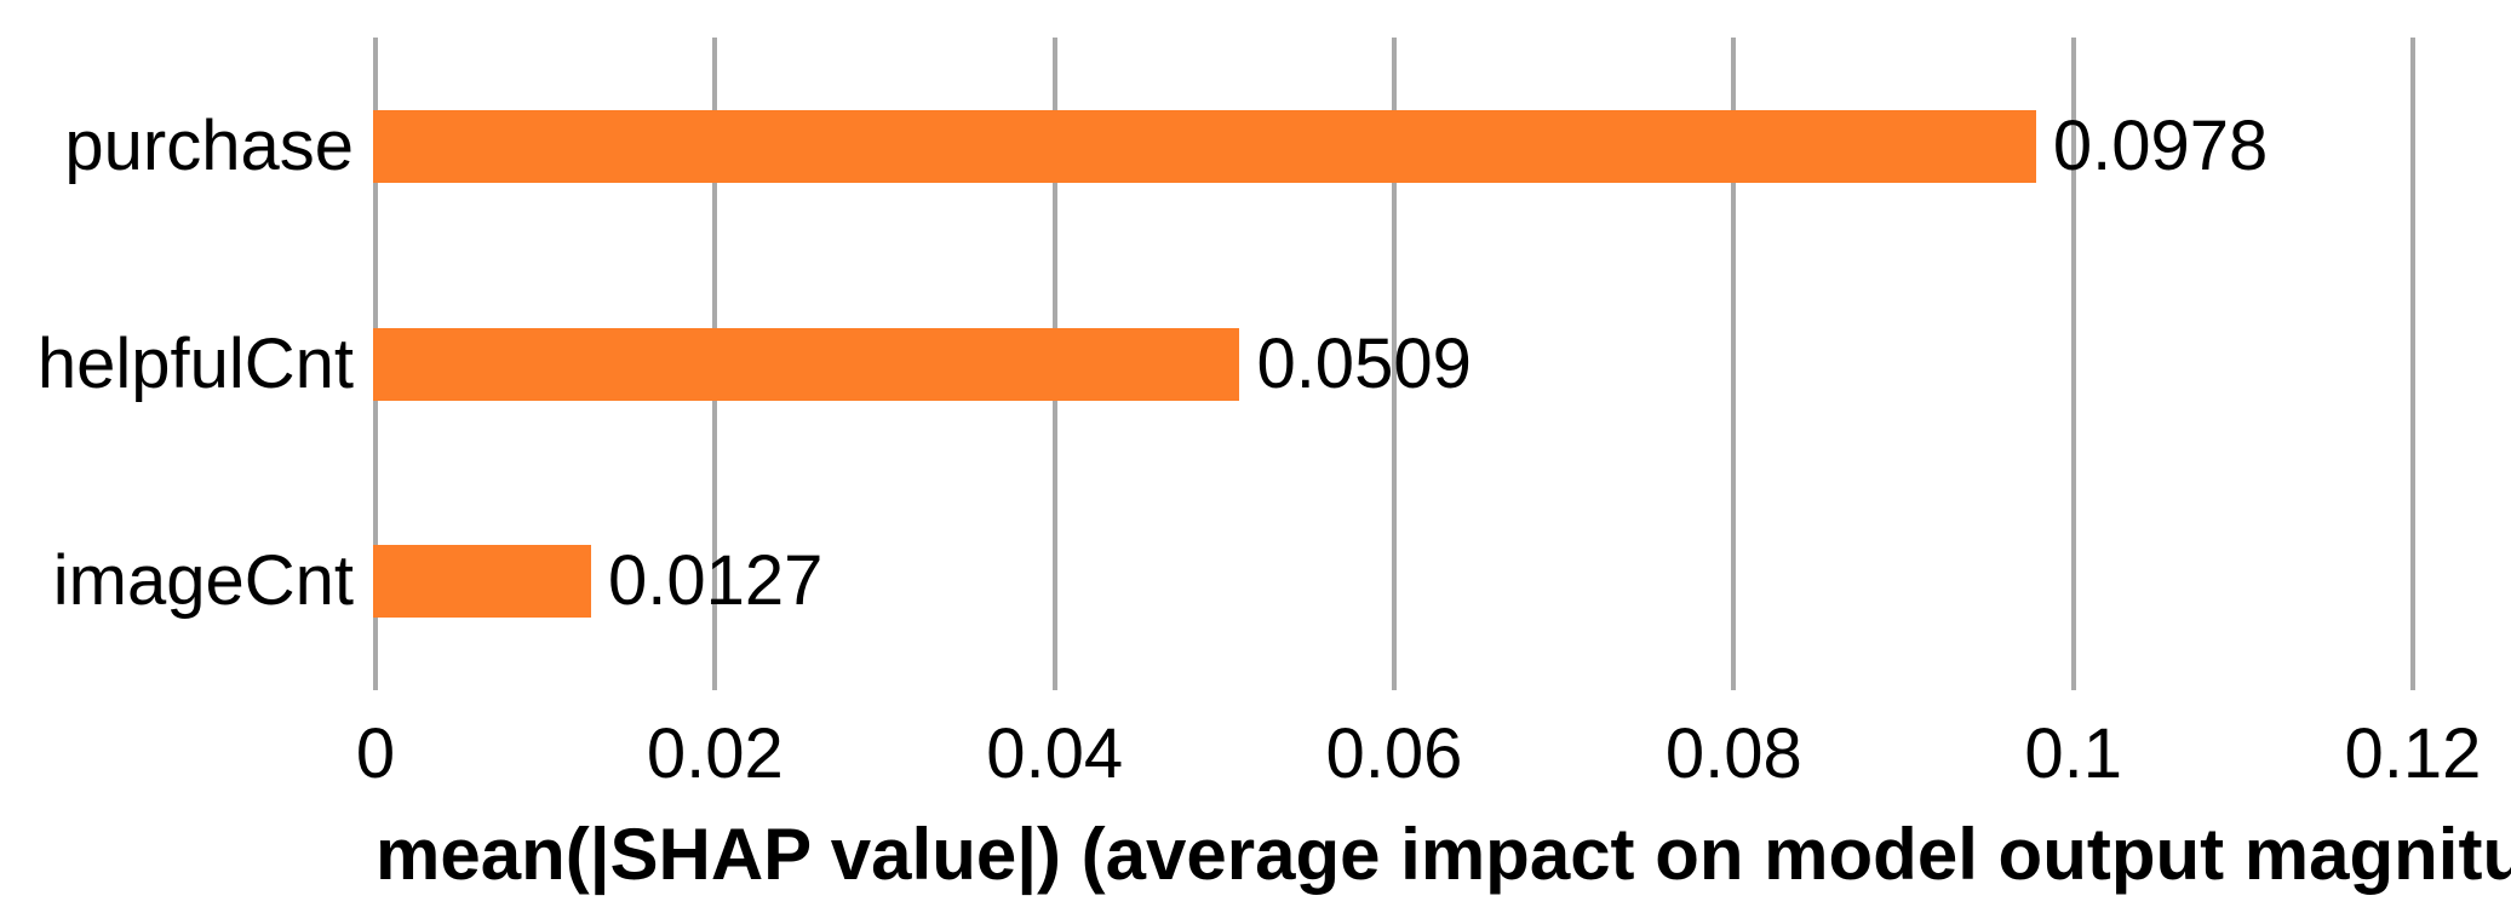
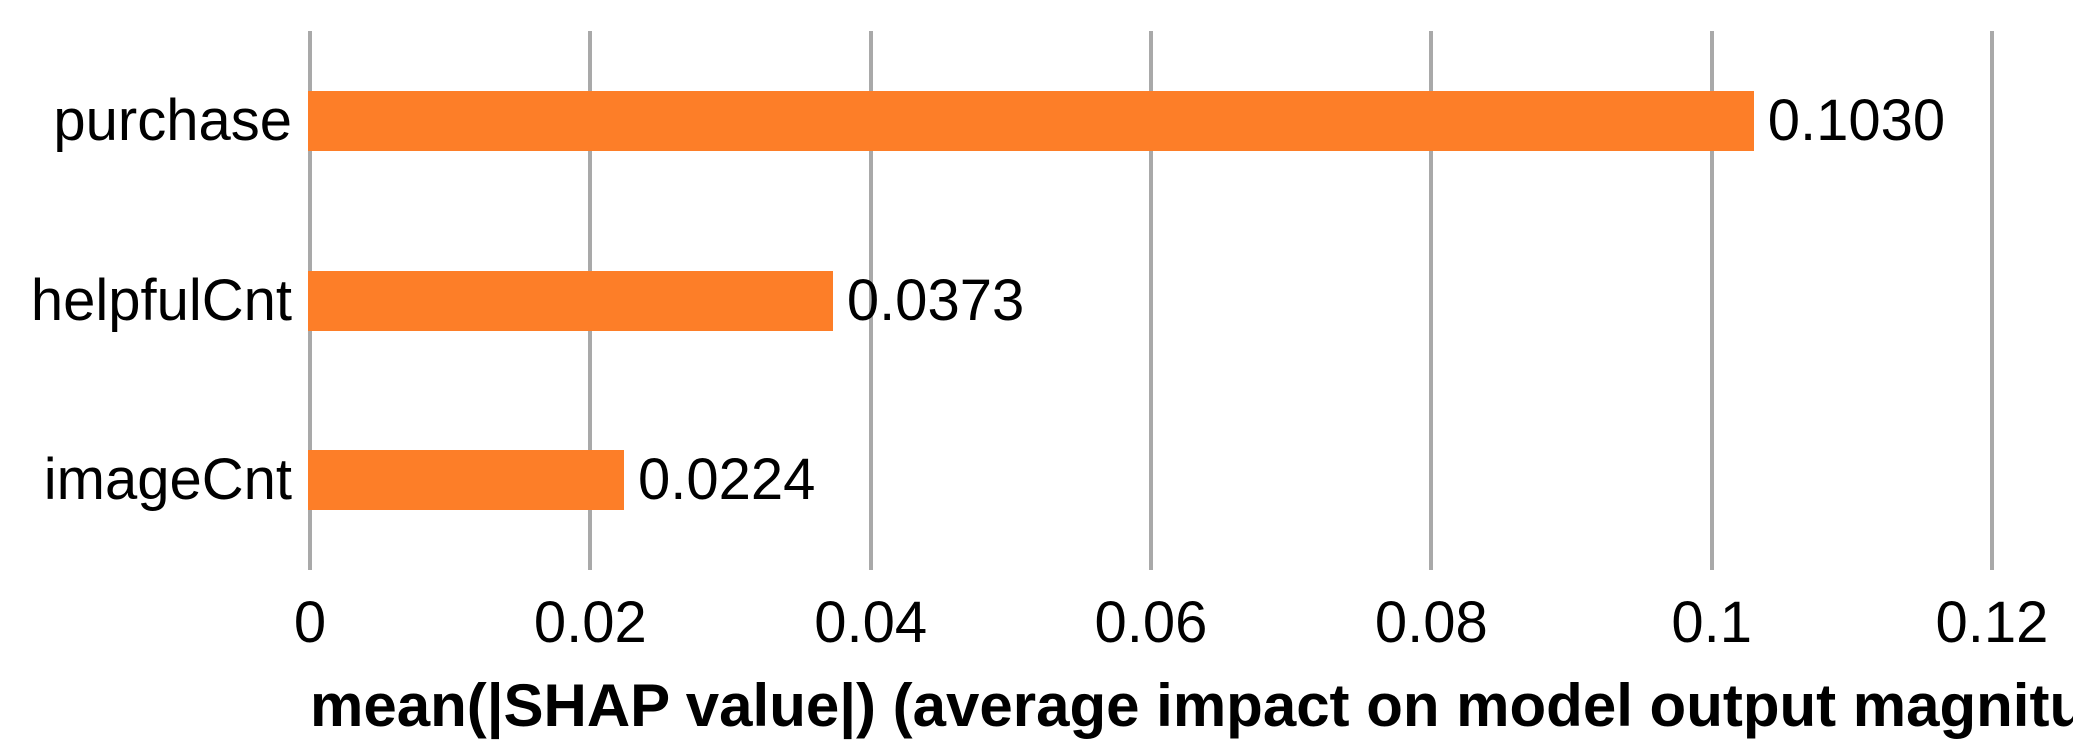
purchase: 0.0978 -> 0.1030
helpfulCnt: 0.0509 -> 0.0373
imageCnt: 0.0127 -> 0.0224
